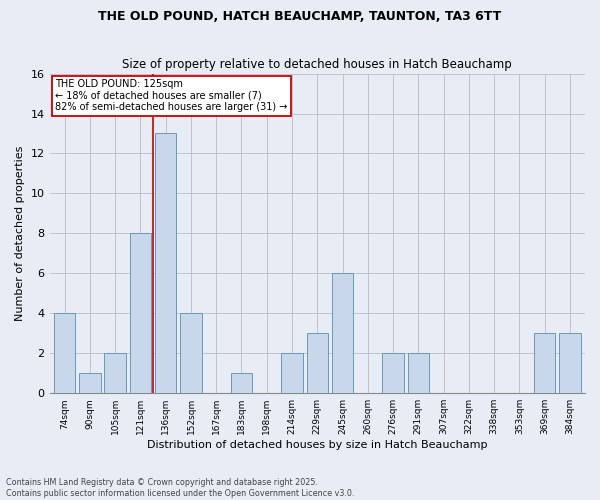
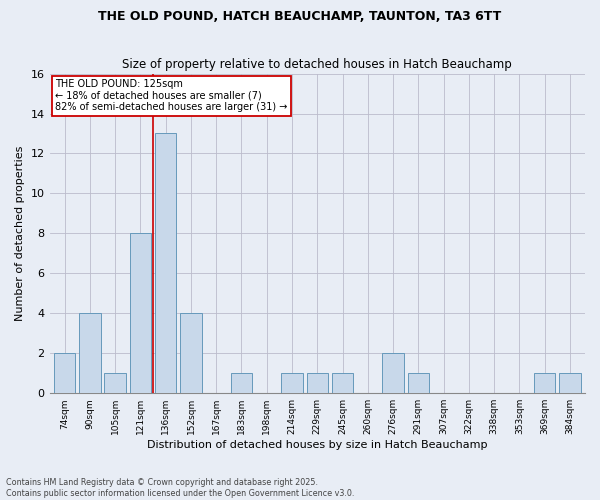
74sqm: 4 -> 2
90sqm: 1 -> 4
105sqm: 2 -> 1
214sqm: 2 -> 1
229sqm: 3 -> 1
245sqm: 6 -> 1
291sqm: 2 -> 1
369sqm: 3 -> 1
384sqm: 3 -> 1
